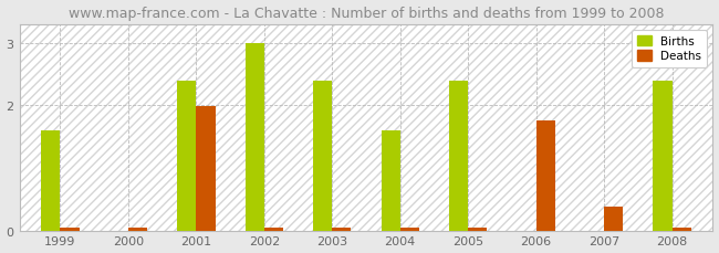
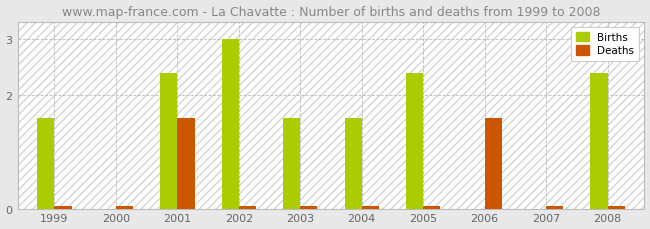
Deaths/2001: 1.98 -> 1.60
Births/2003: 2.4 -> 1.6
Deaths/2006: 1.76 -> 1.60
Deaths/2007: 0.38 -> 0.05
